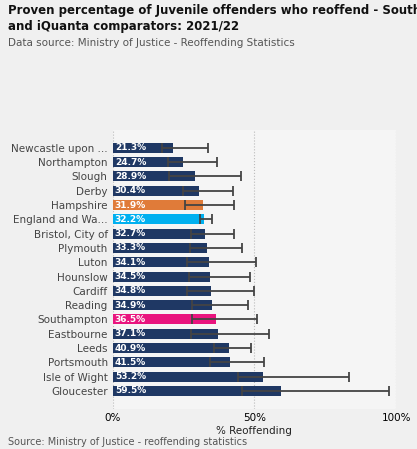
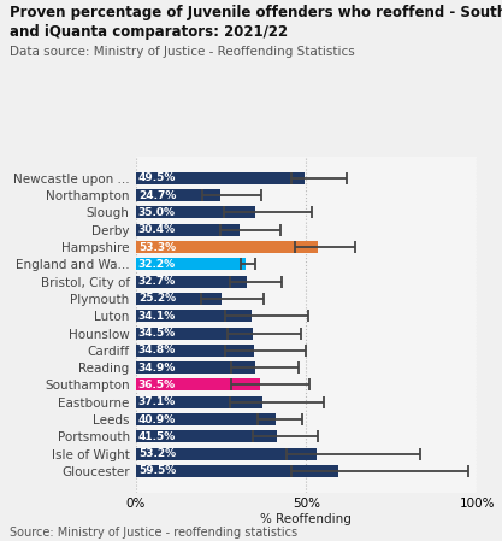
Newcastle upon ...: 21.3% -> 49.5%
Slough: 28.9% -> 35.0%
Hampshire: 31.9% -> 53.3%
Plymouth: 33.3% -> 25.2%
